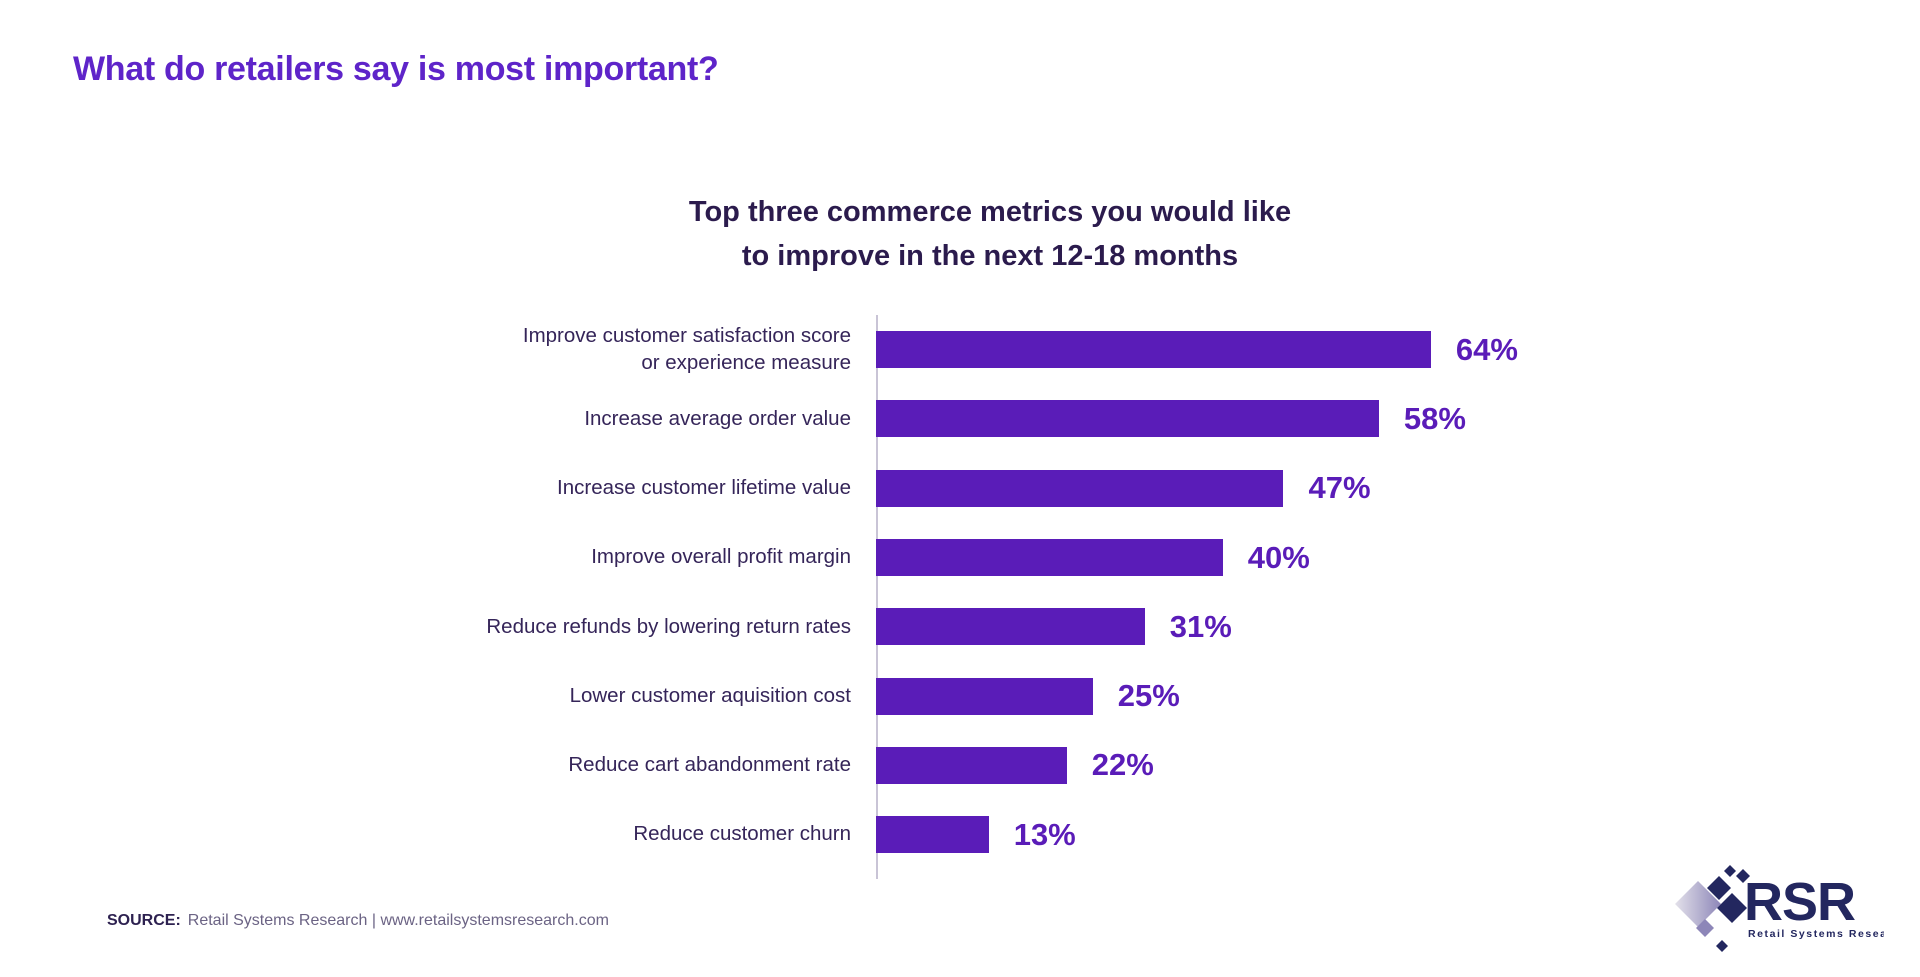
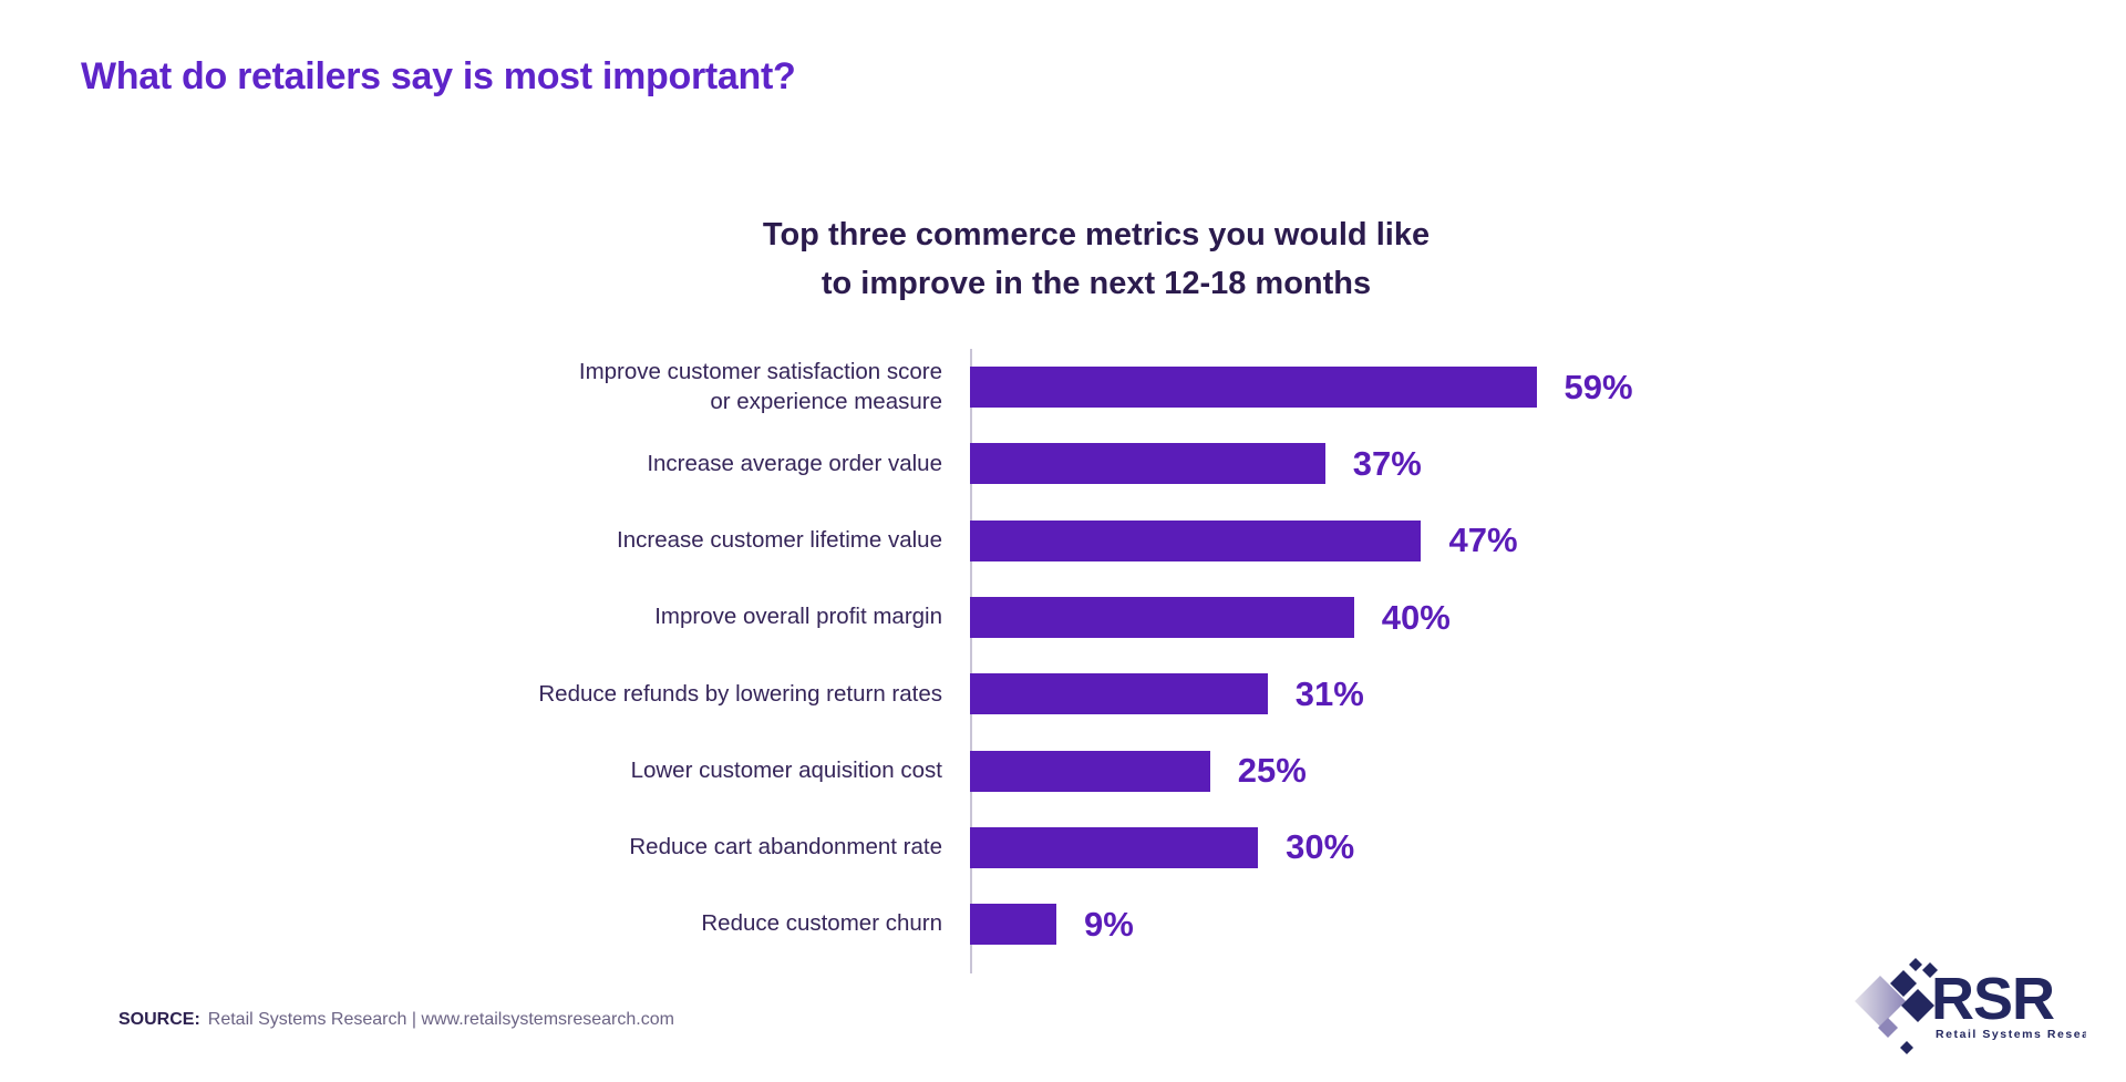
Improve customer satisfaction score or experience measure: 64% -> 59%
Increase average order value: 58% -> 37%
Reduce cart abandonment rate: 22% -> 30%
Reduce customer churn: 13% -> 9%
